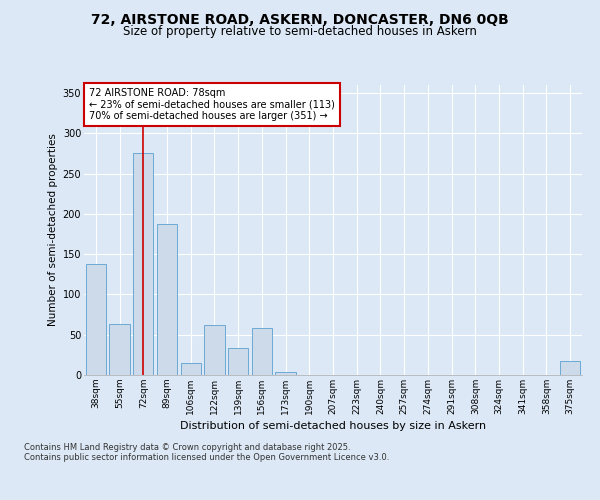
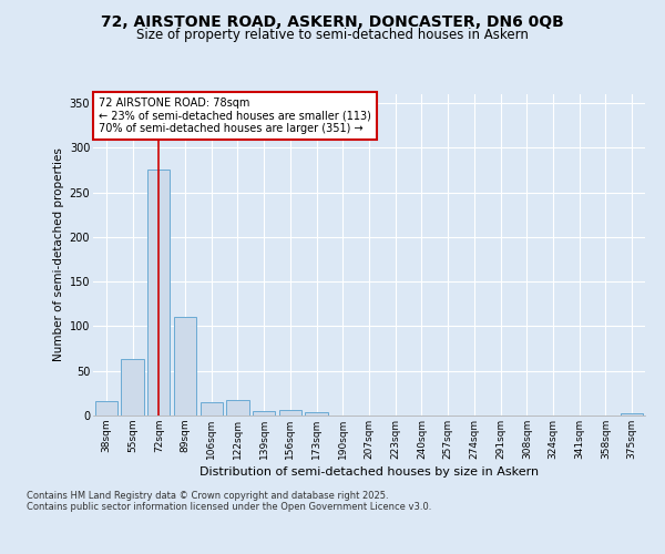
38sqm: 138 -> 16
89sqm: 188 -> 110
122sqm: 62 -> 18
139sqm: 34 -> 5
156sqm: 58 -> 6
375sqm: 18 -> 2
